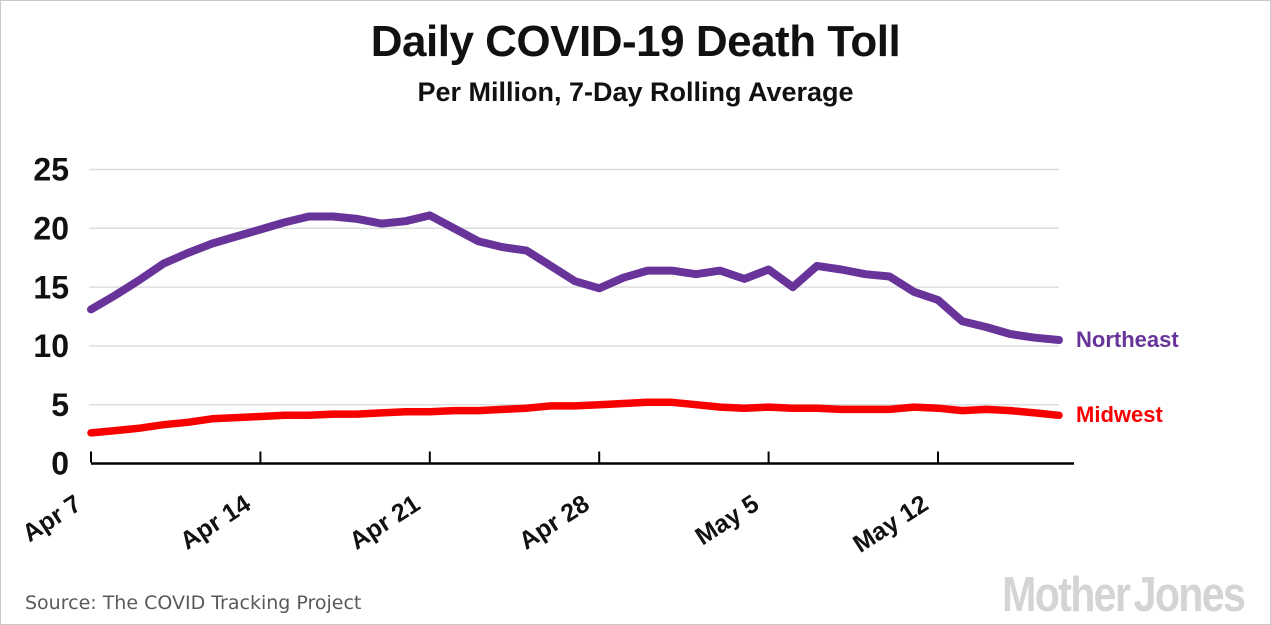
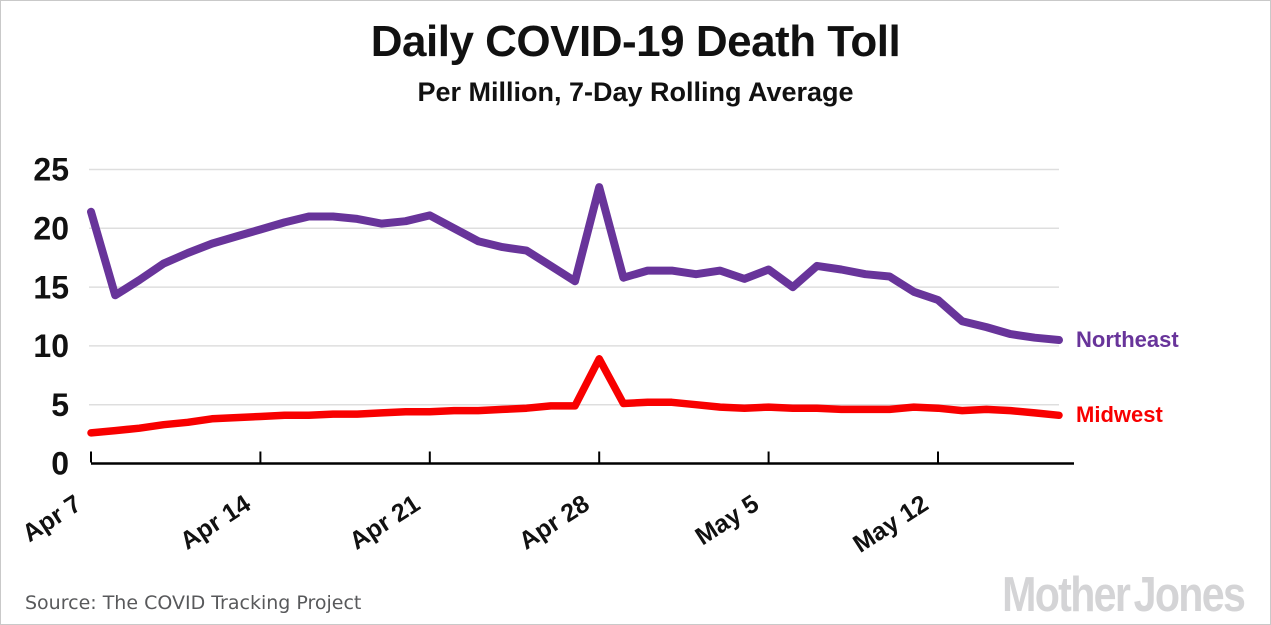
Northeast/Apr 7: 13.1 -> 21.4
Northeast/Apr 28: 14.9 -> 23.5
Midwest/Apr 28: 5.0 -> 8.9
